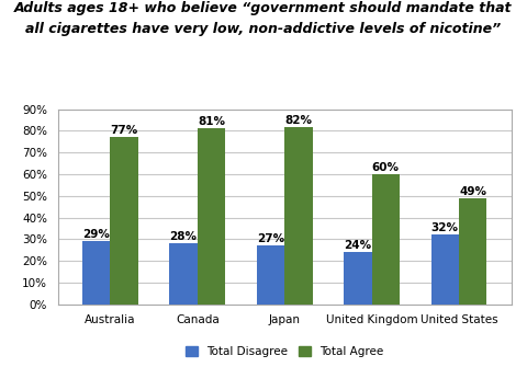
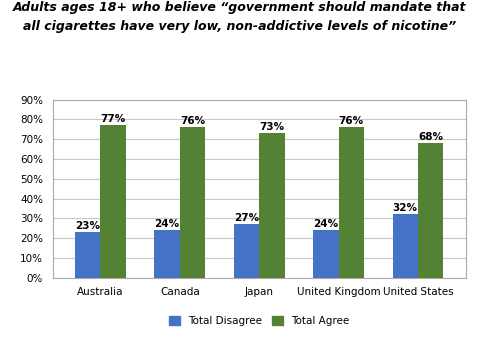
Total Disagree/Australia: 29% -> 23%
Total Disagree/Canada: 28% -> 24%
Total Agree/Canada: 81% -> 76%
Total Agree/Japan: 82% -> 73%
Total Agree/United Kingdom: 60% -> 76%
Total Agree/United States: 49% -> 68%
